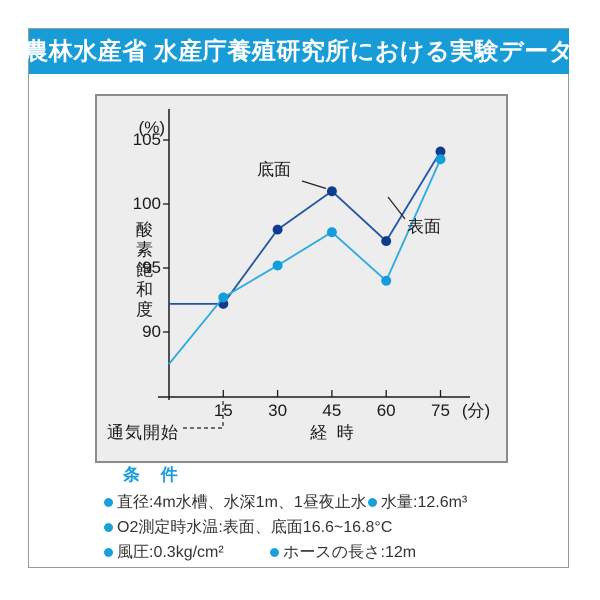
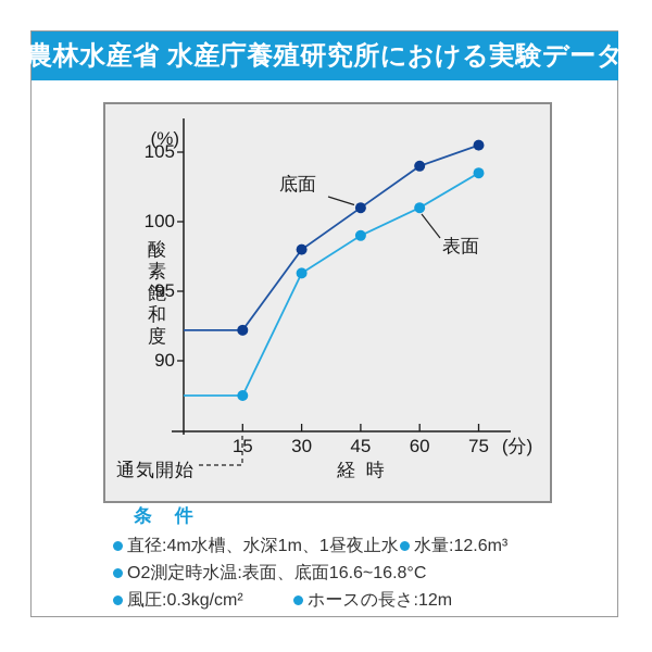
表面/15: 92.7 -> 87.5
表面/30: 95.2 -> 96.3
表面/45: 97.8 -> 99.0
底面/60: 97.1 -> 104.0
表面/60: 94.0 -> 101.0
底面/75: 104.1 -> 105.5
